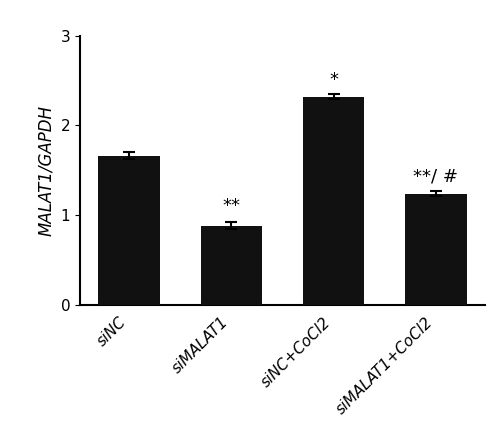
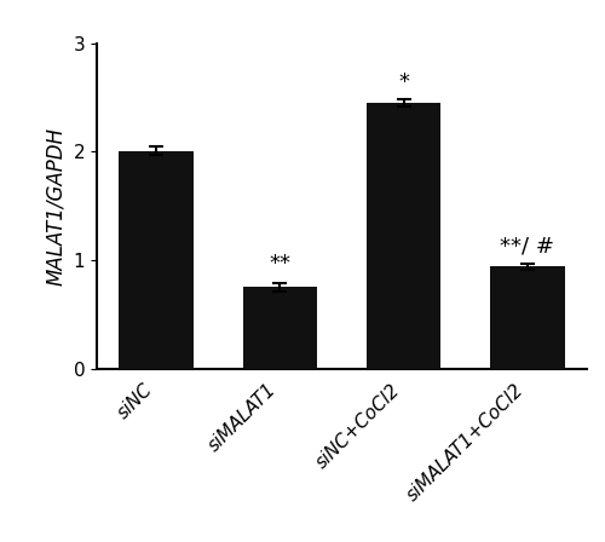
siNC: 1.66 -> 2.01
siMALAT1: 0.88 -> 0.75
siNC+CoCl2: 2.32 -> 2.45
siMALAT1+CoCl2: 1.24 -> 0.94
